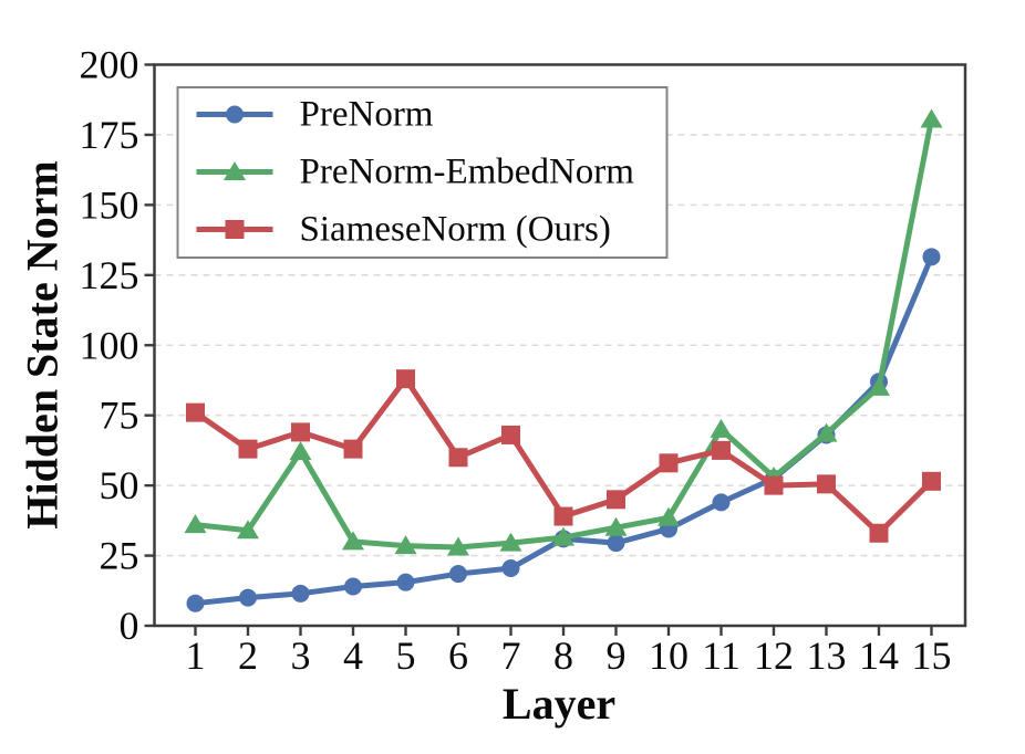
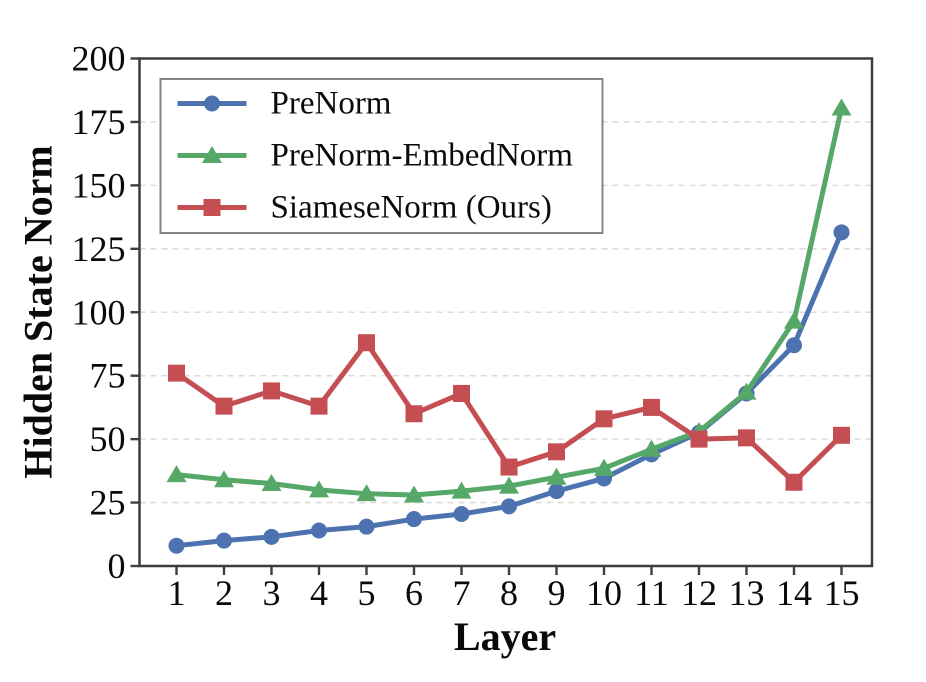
PreNorm-EmbedNorm/3: 62 -> 32
PreNorm/8: 31 -> 24
PreNorm-EmbedNorm/11: 70 -> 46
PreNorm-EmbedNorm/14: 85 -> 96
